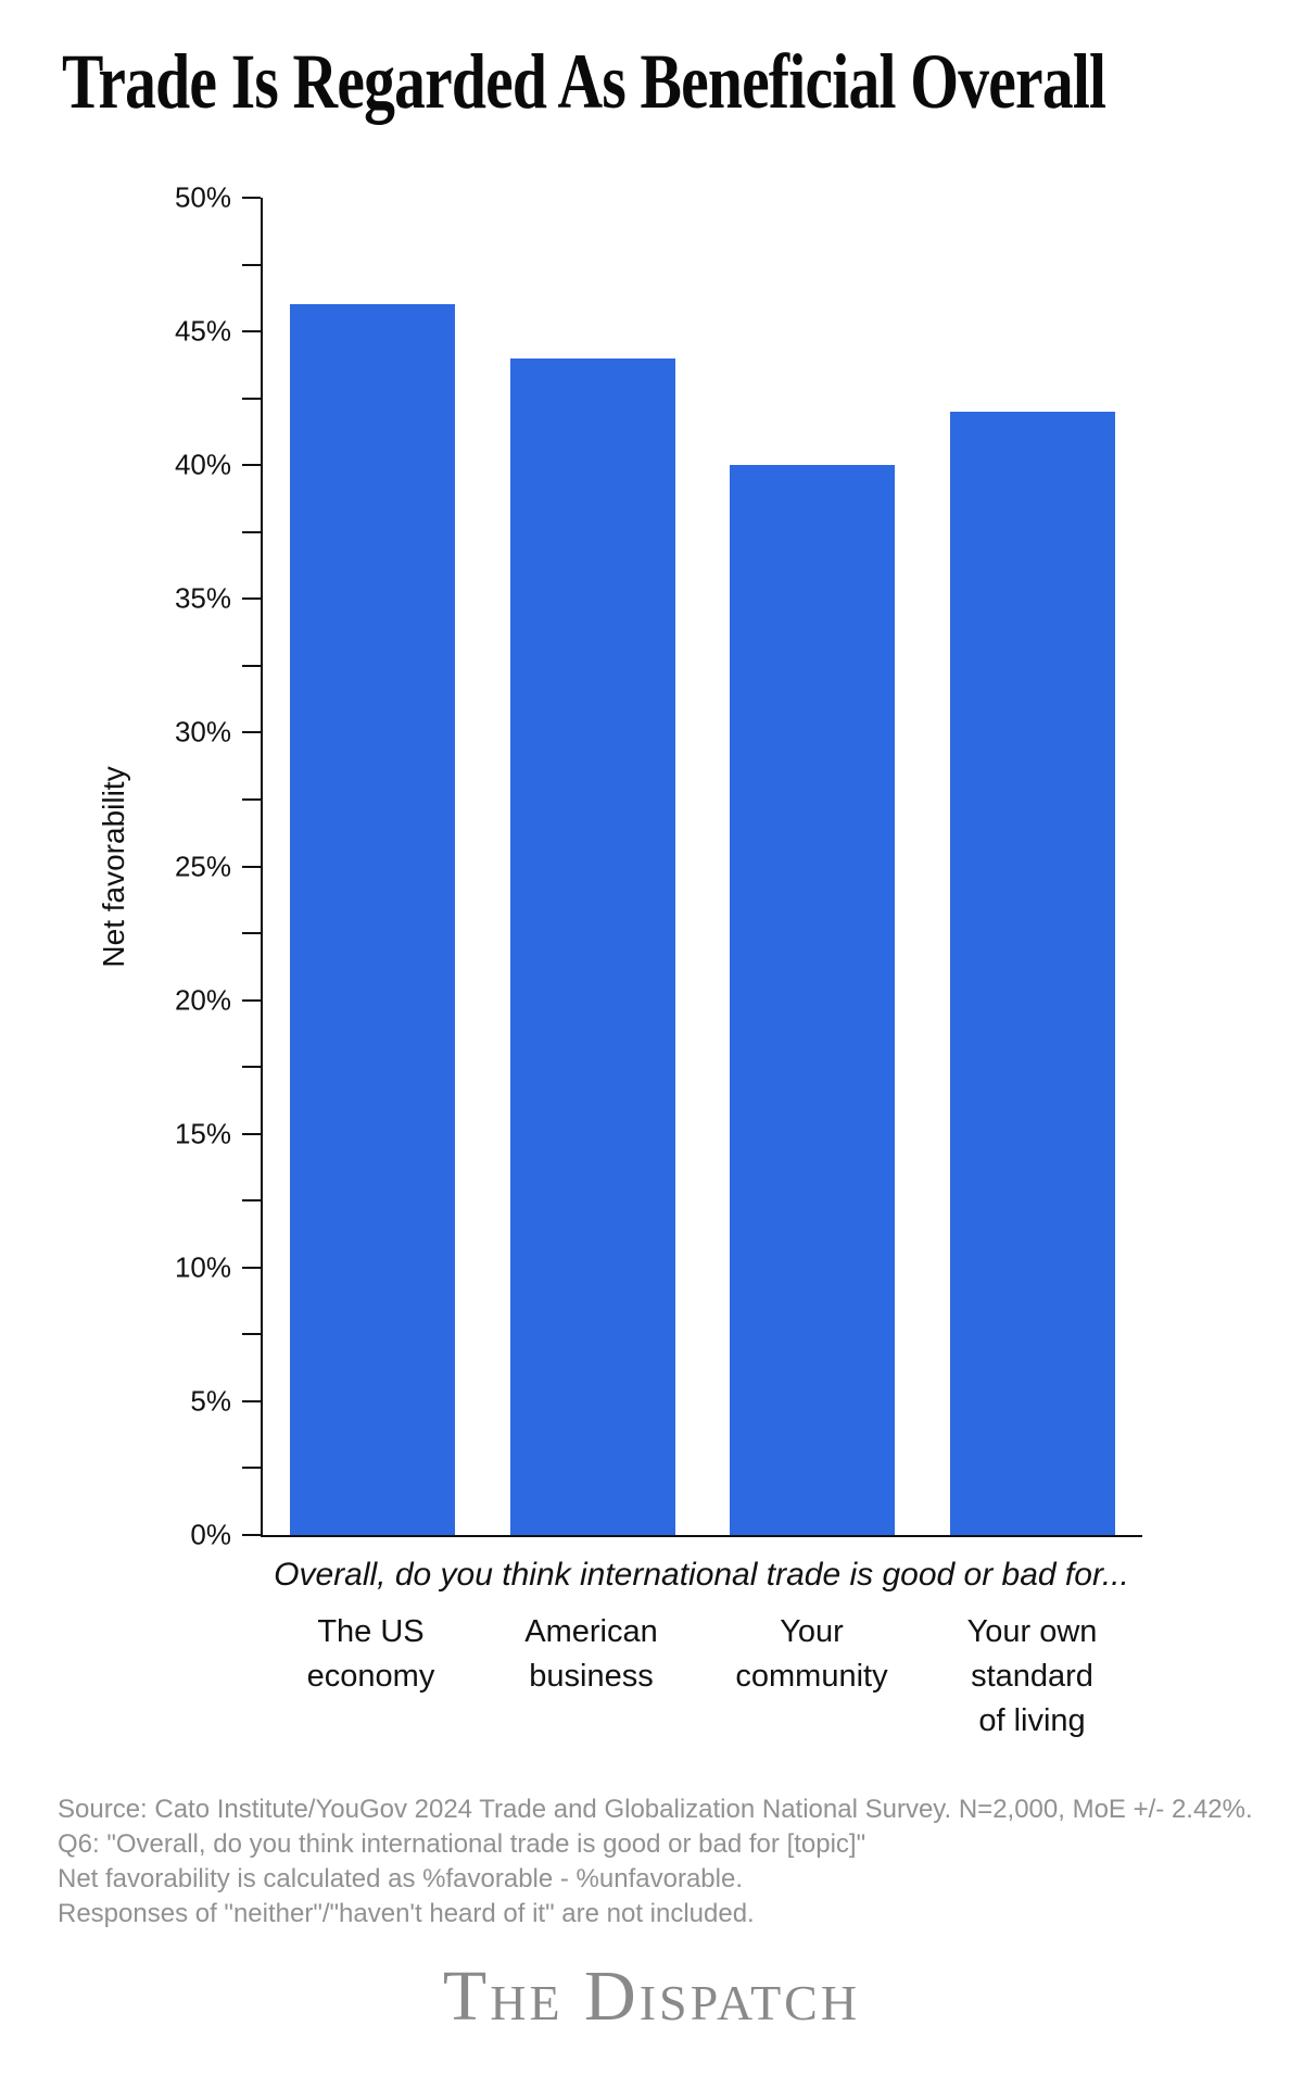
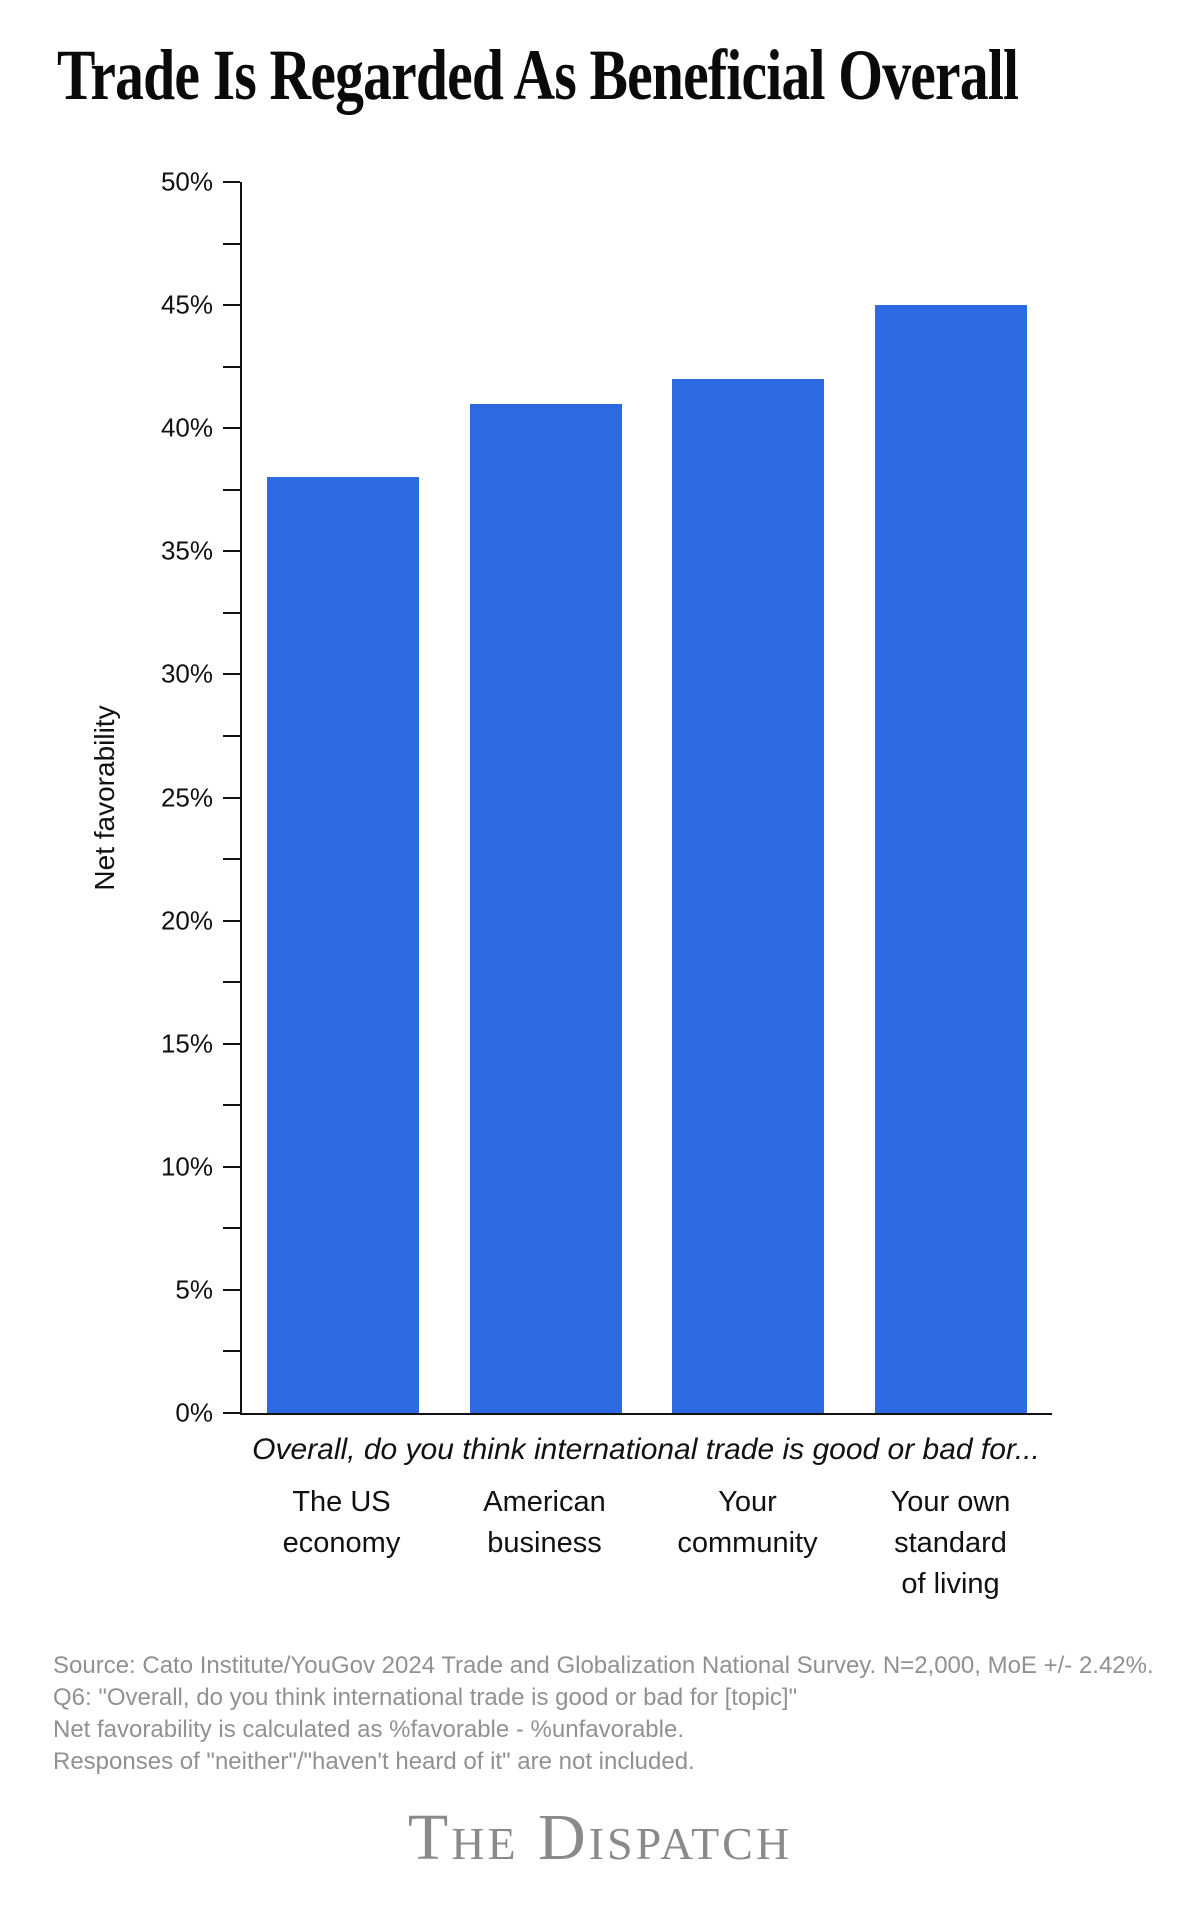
The US economy: 46% -> 38%
American business: 44% -> 41%
Your community: 40% -> 42%
Your own standard of living: 42% -> 45%
